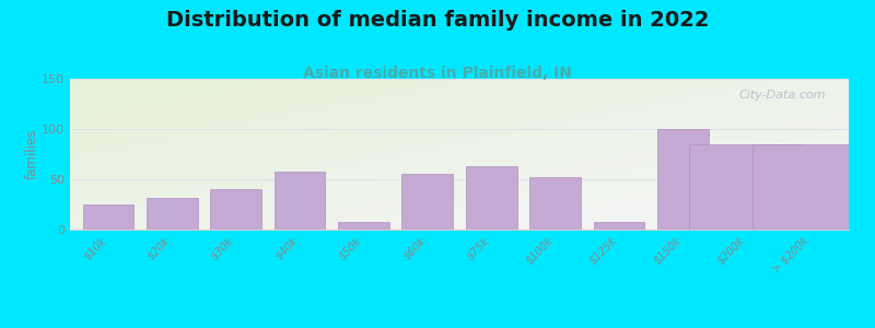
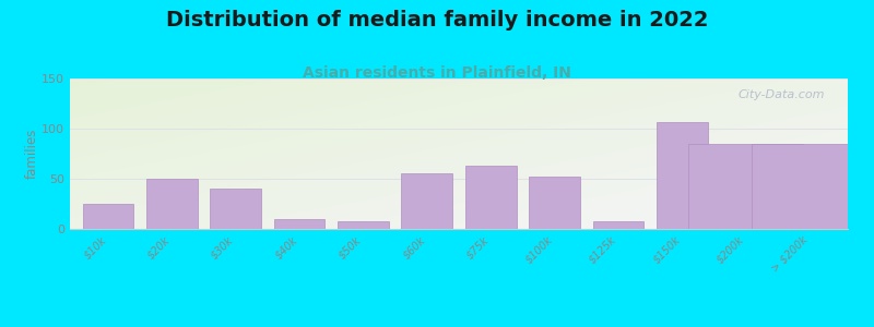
$20k: 32 -> 50
$40k: 58 -> 10
$150k: 100 -> 107
